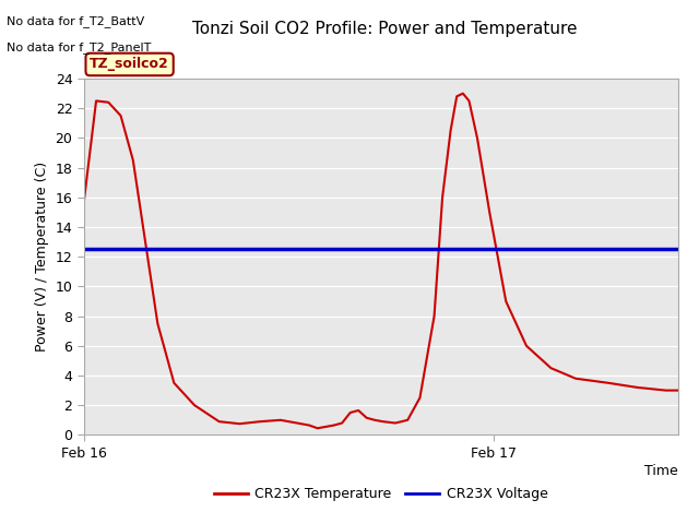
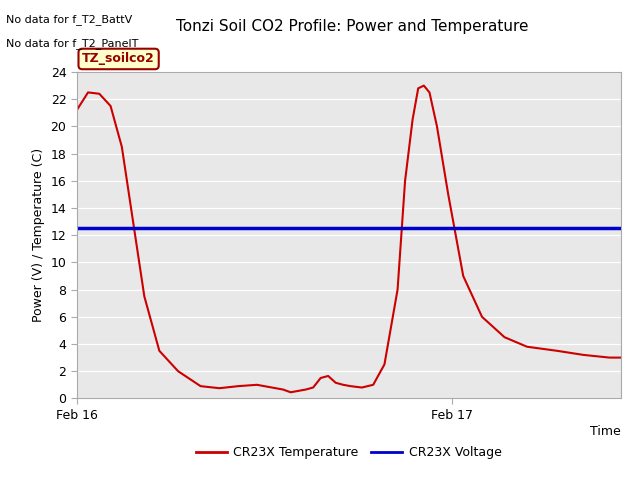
Feb 16: 15.7 -> 21.2
